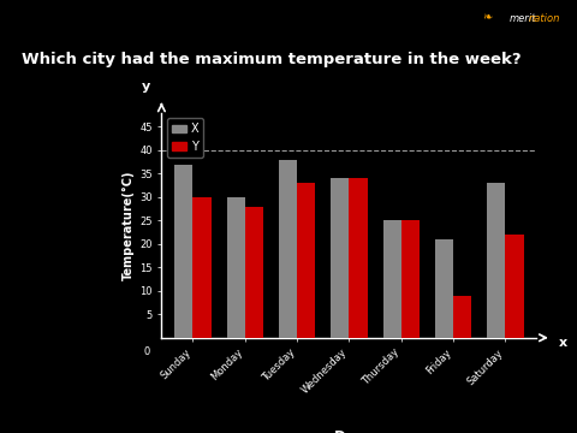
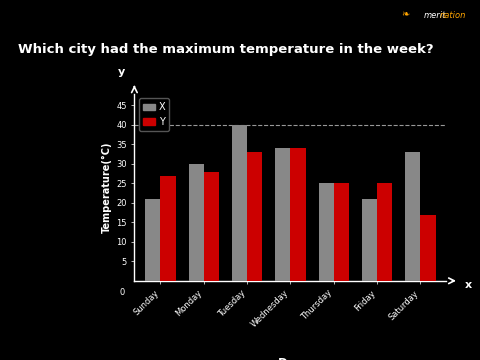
X/Sunday: 37 -> 21
Y/Sunday: 30 -> 27
X/Tuesday: 38 -> 40
Y/Friday: 9 -> 25
Y/Saturday: 22 -> 17
